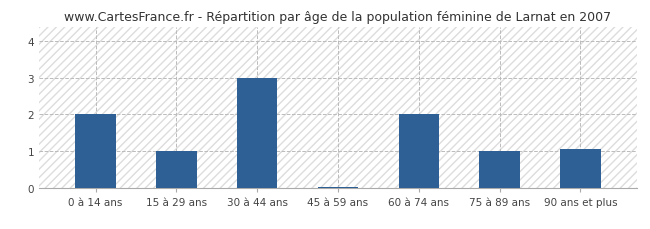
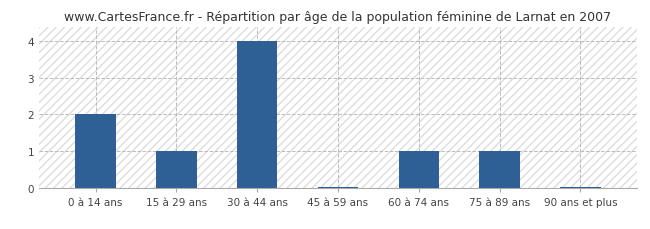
30 à 44 ans: 3.00 -> 4.00
60 à 74 ans: 2.00 -> 1.00
90 ans et plus: 1.05 -> 0.03
